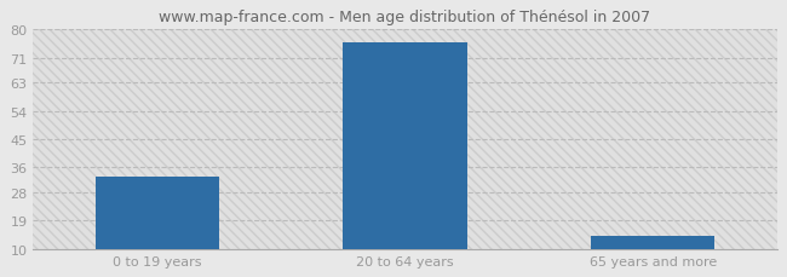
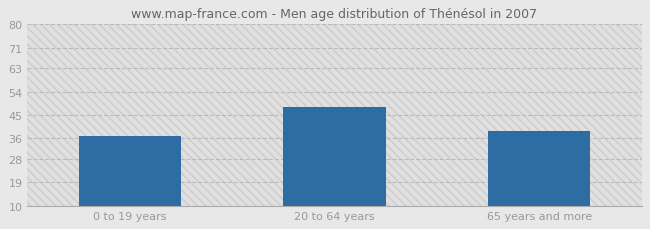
0 to 19 years: 33 -> 37
20 to 64 years: 76 -> 48
65 years and more: 14 -> 39
